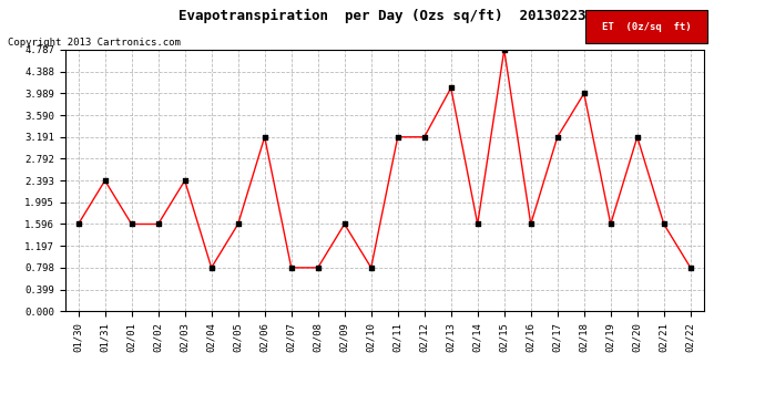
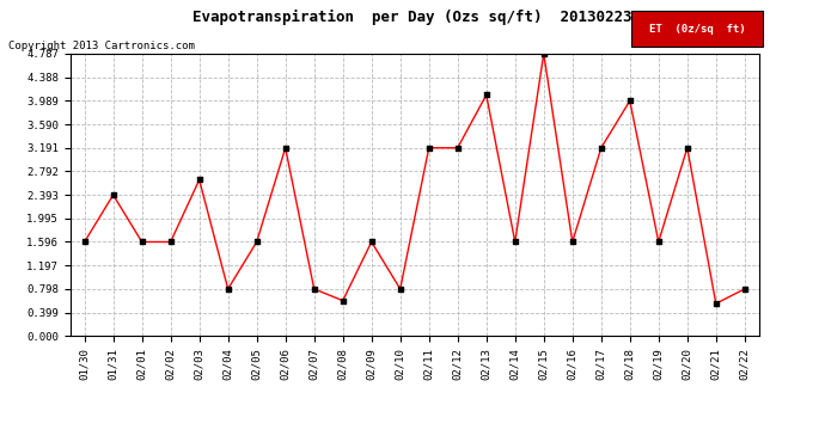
02/03: 2.39 -> 2.65
02/08: 0.80 -> 0.60
02/21: 1.60 -> 0.55
